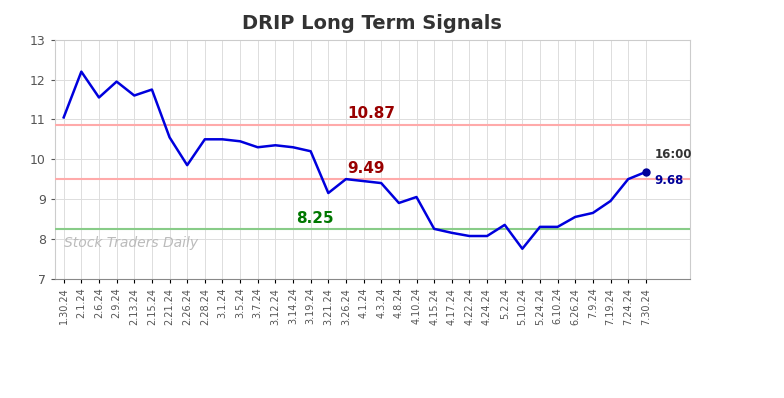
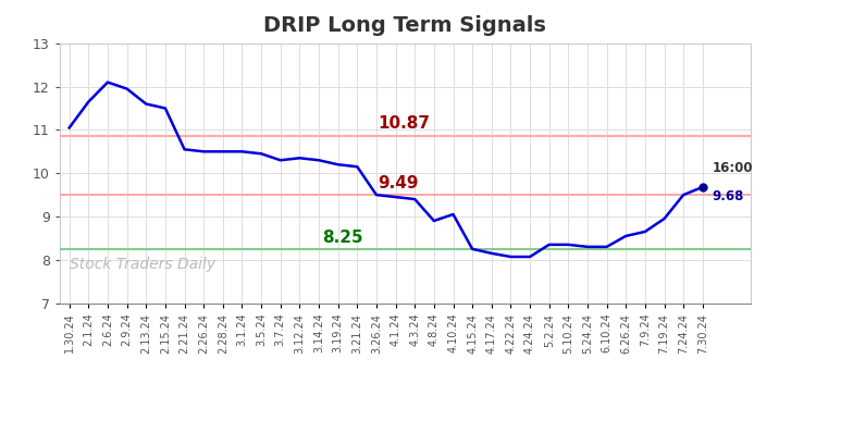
2.1.24: 12.20 -> 11.65
2.6.24: 11.55 -> 12.10
2.15.24: 11.75 -> 11.50
2.26.24: 9.85 -> 10.50
3.21.24: 9.15 -> 10.15
5.10.24: 7.75 -> 8.35
